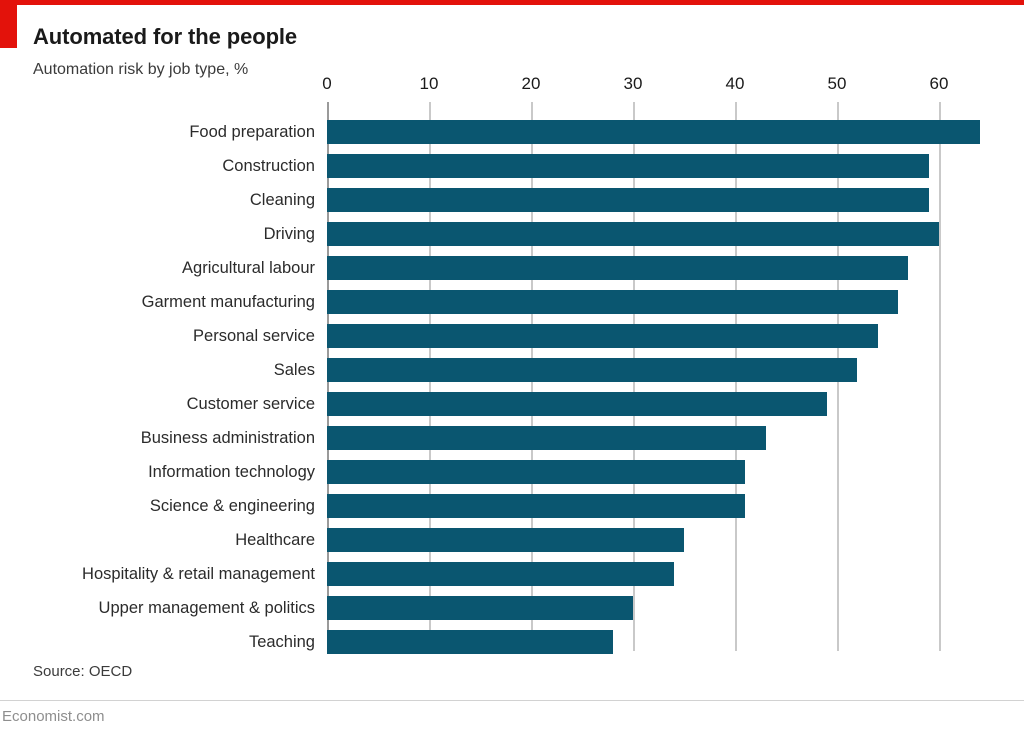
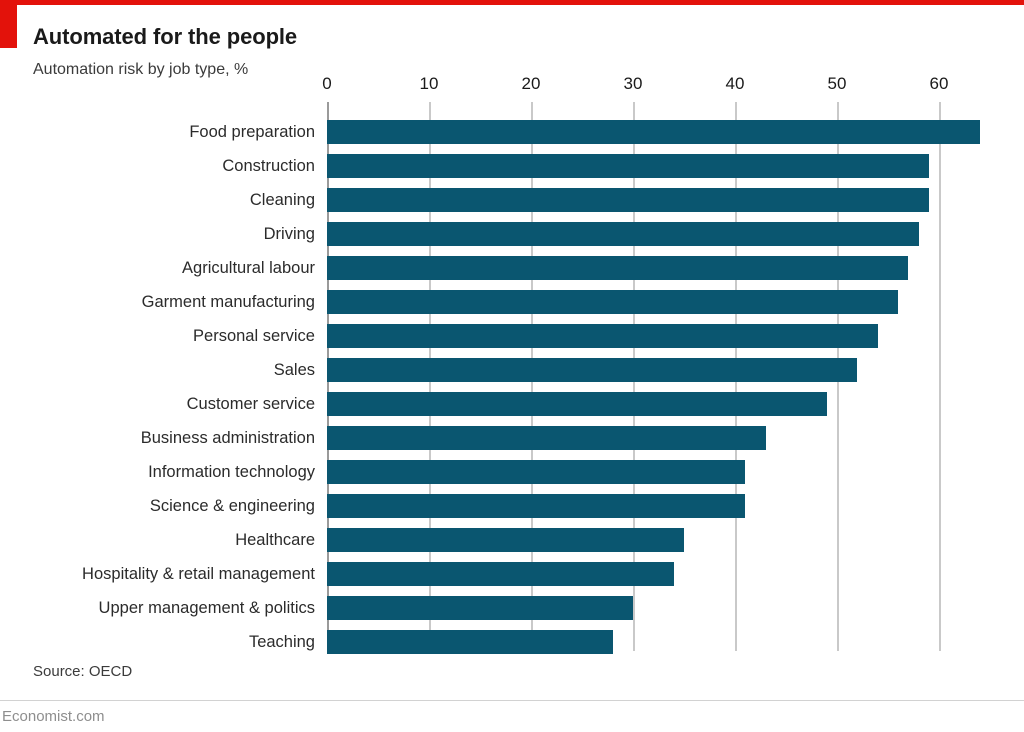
Driving: 60 -> 58
